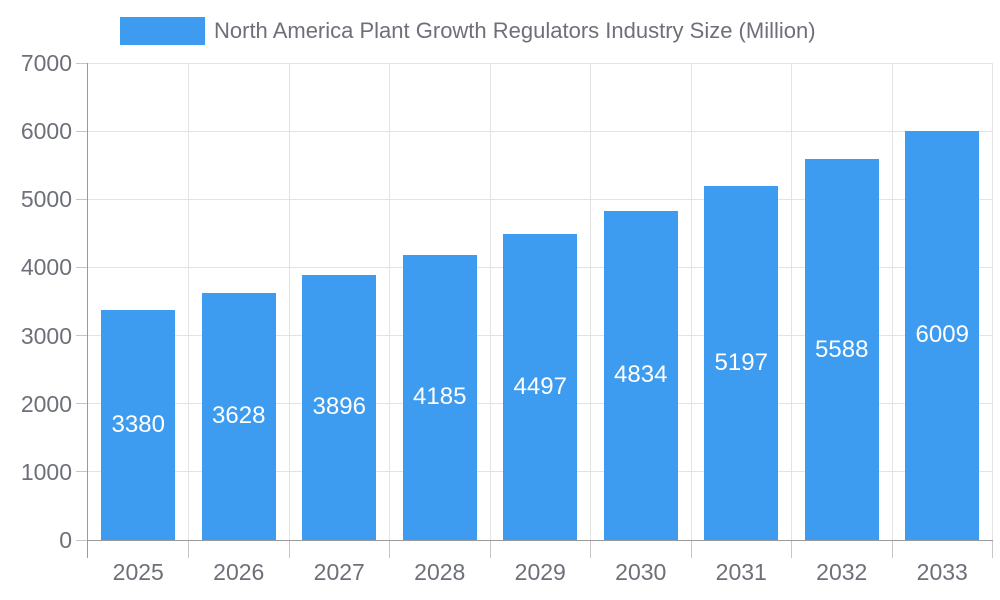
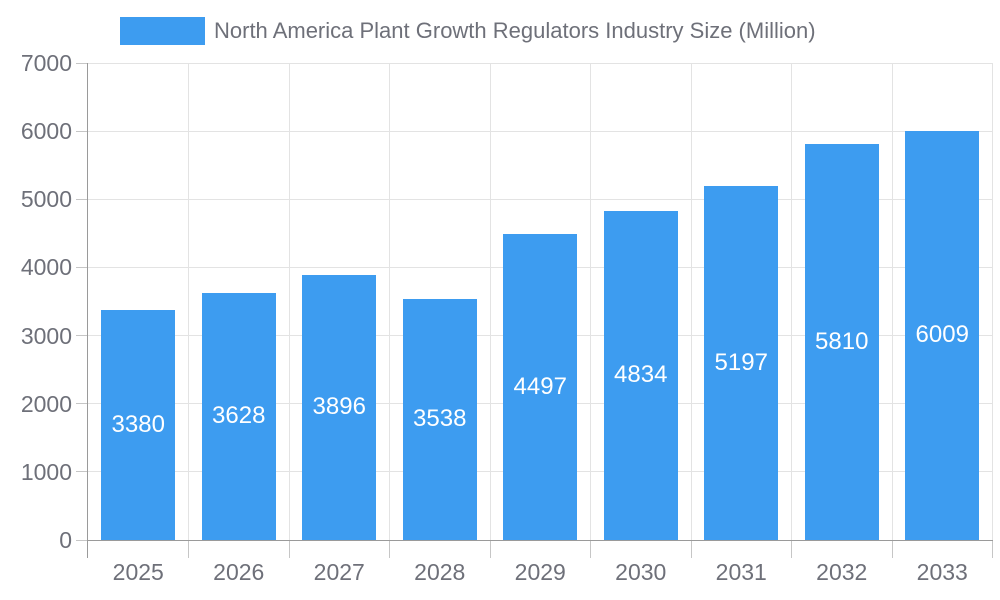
2028: 4185 -> 3538
2032: 5588 -> 5810
